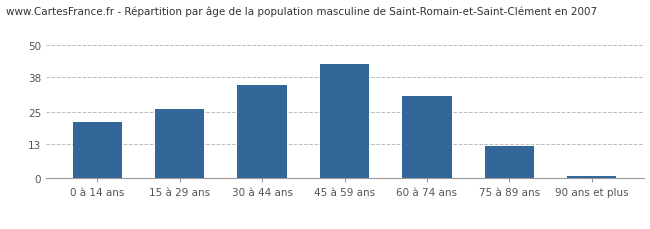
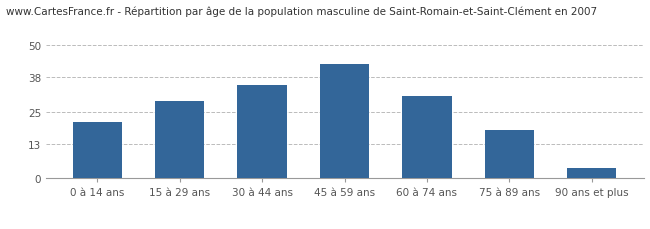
15 à 29 ans: 26 -> 29
75 à 89 ans: 12 -> 18
90 ans et plus: 1 -> 4
